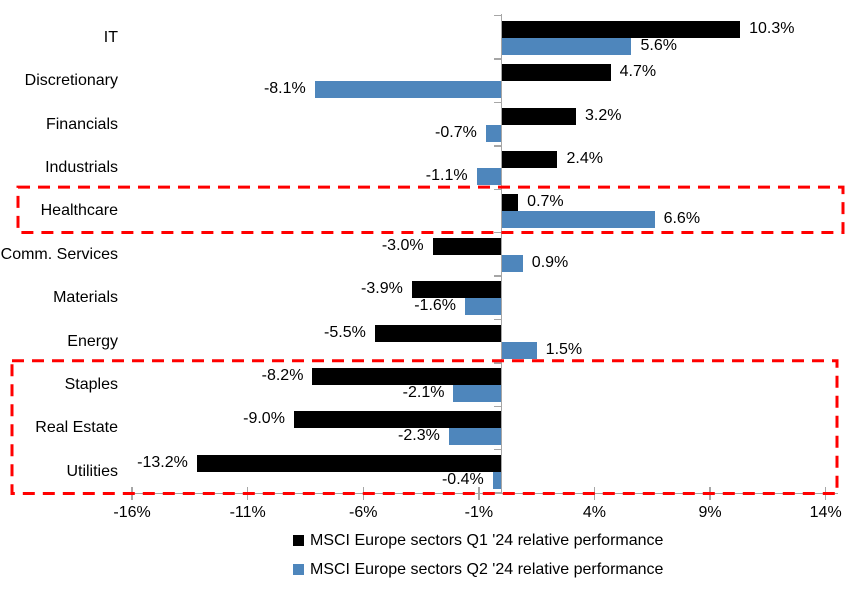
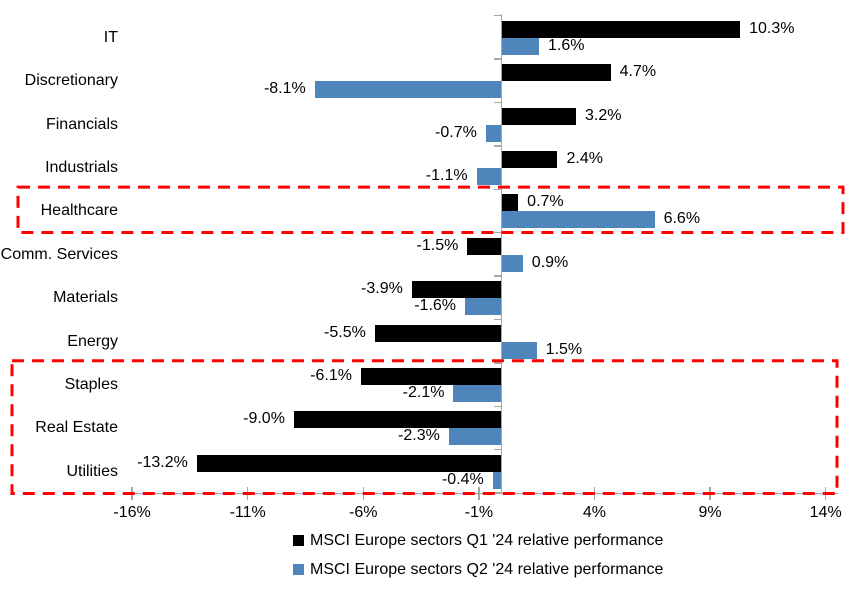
MSCI Europe sectors Q2 '24 relative performance/IT: 5.6% -> 1.6%
MSCI Europe sectors Q1 '24 relative performance/Comm. Services: -3.0% -> -1.5%
MSCI Europe sectors Q1 '24 relative performance/Staples: -8.2% -> -6.1%
